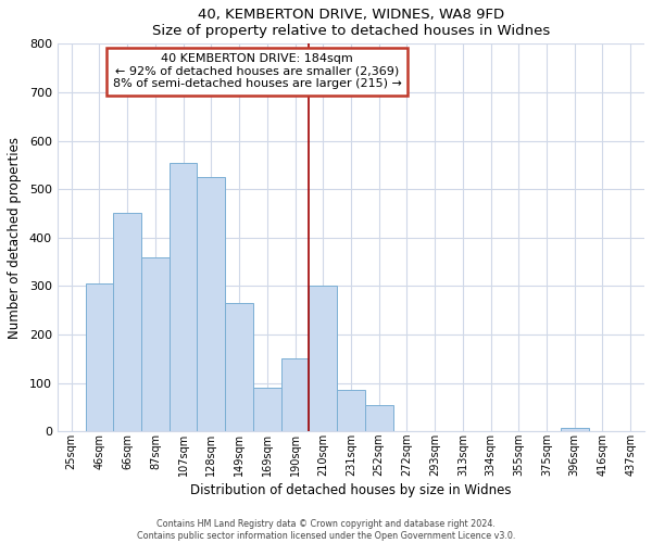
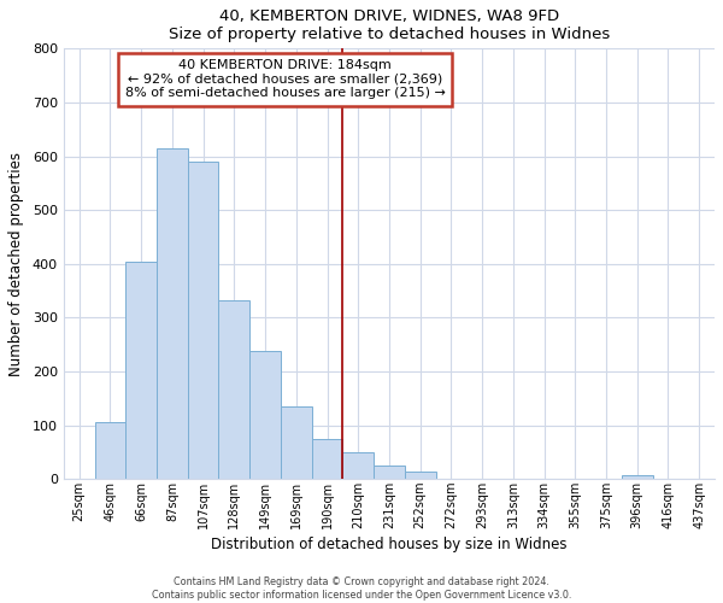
46sqm: 305 -> 105
66sqm: 450 -> 403
87sqm: 360 -> 614
107sqm: 555 -> 590
128sqm: 525 -> 333
149sqm: 265 -> 237
169sqm: 90 -> 136
190sqm: 150 -> 75
210sqm: 300 -> 50
231sqm: 85 -> 25
252sqm: 55 -> 15
